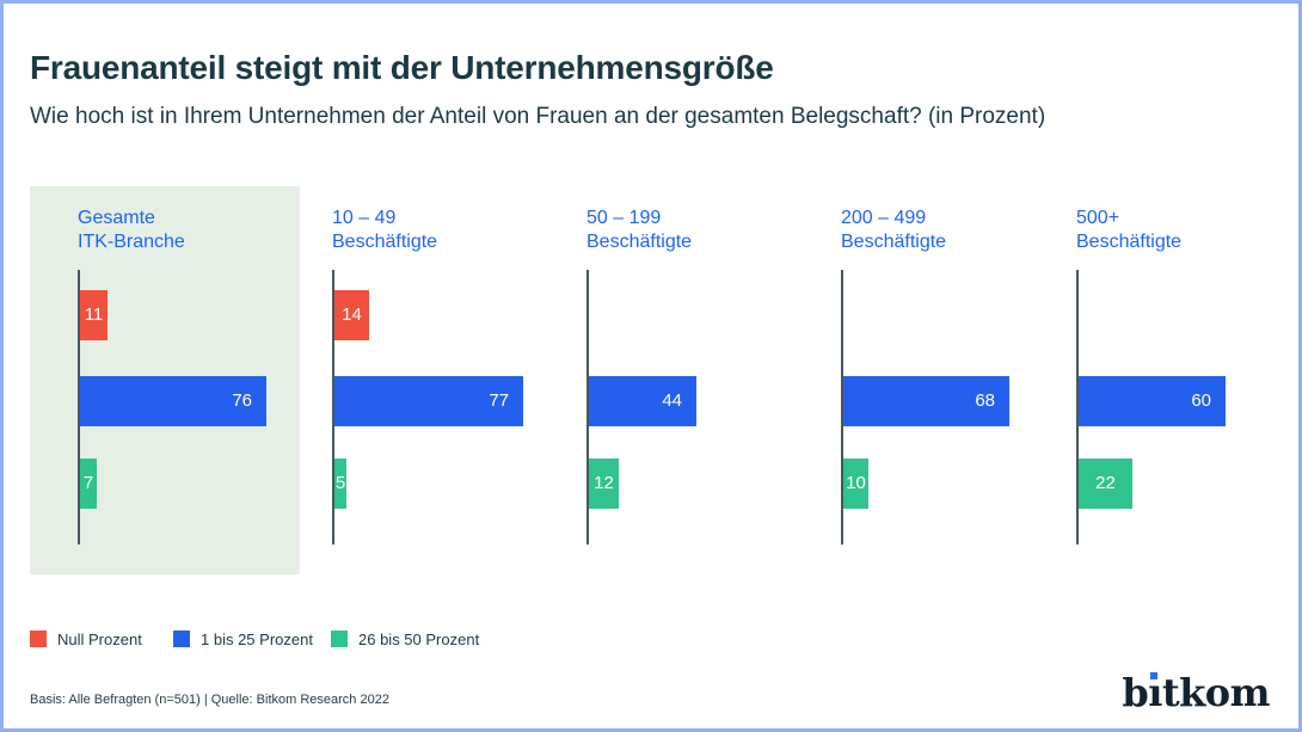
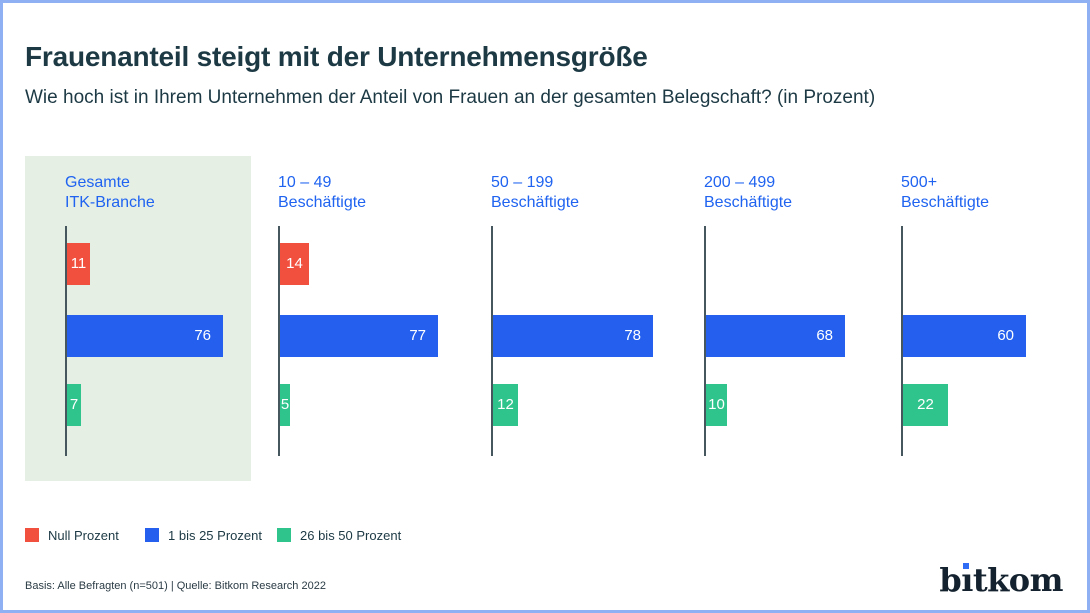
1 bis 25 Prozent/50 – 199 Beschäftigte: 44 -> 78
